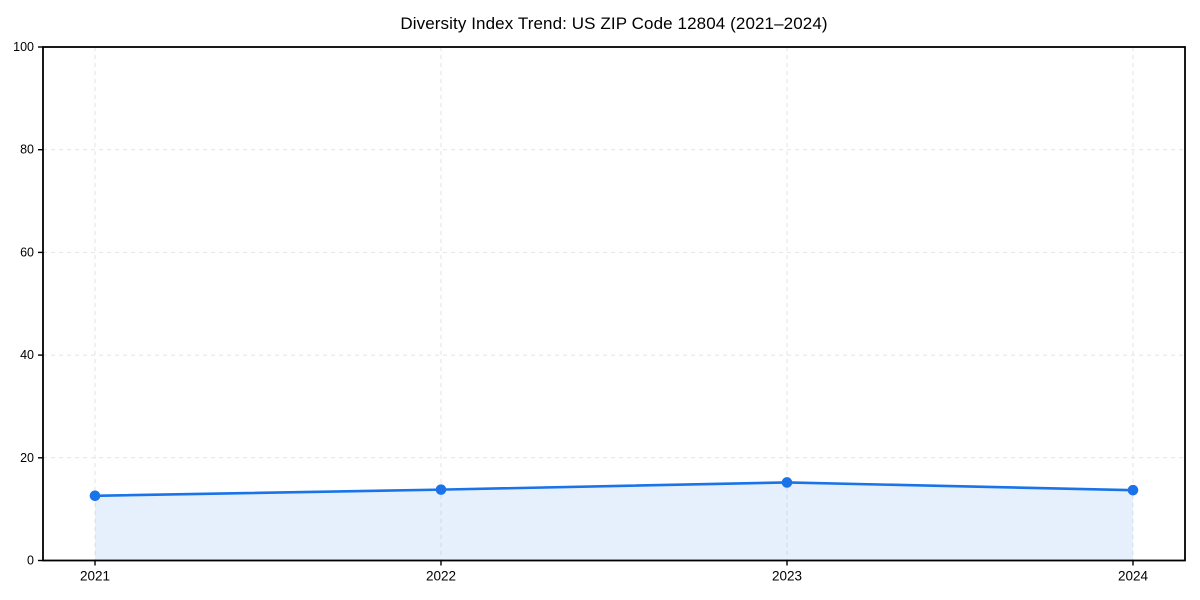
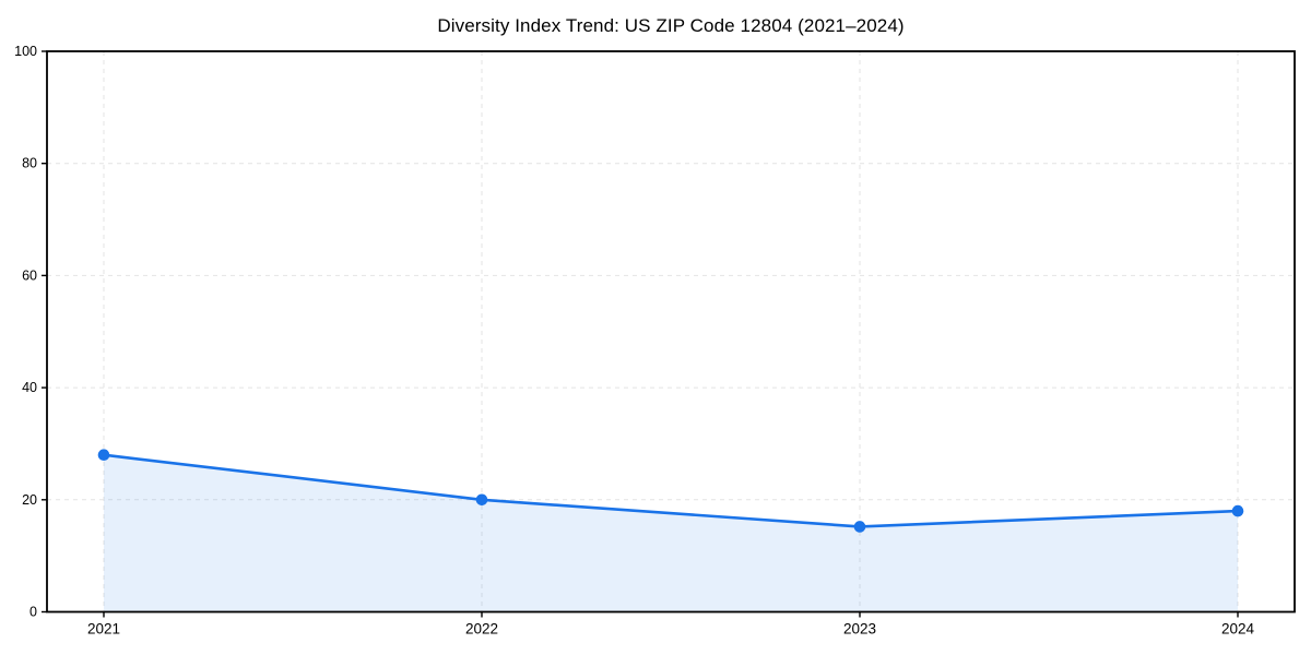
2021: 13 -> 28
2022: 14 -> 20
2024: 14 -> 18
